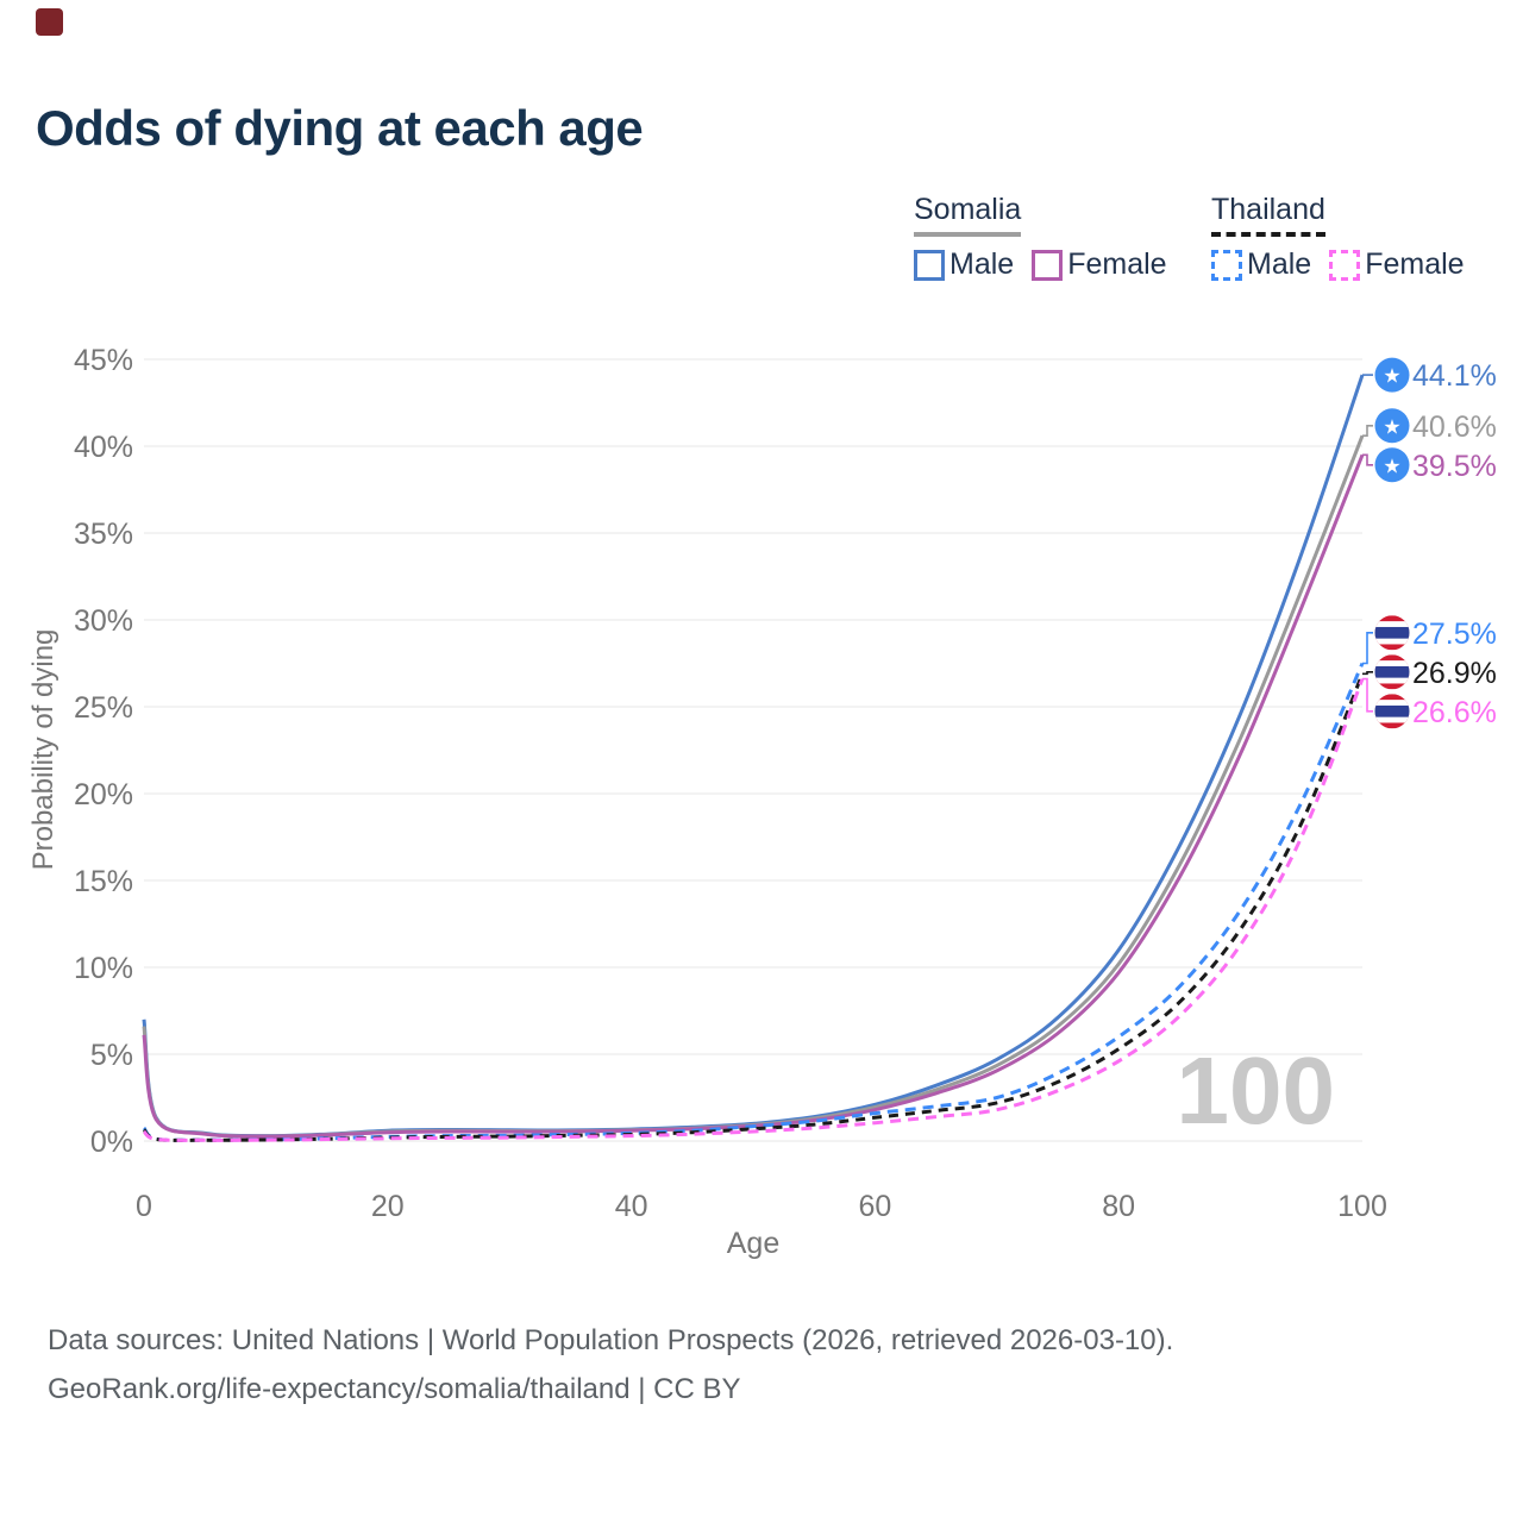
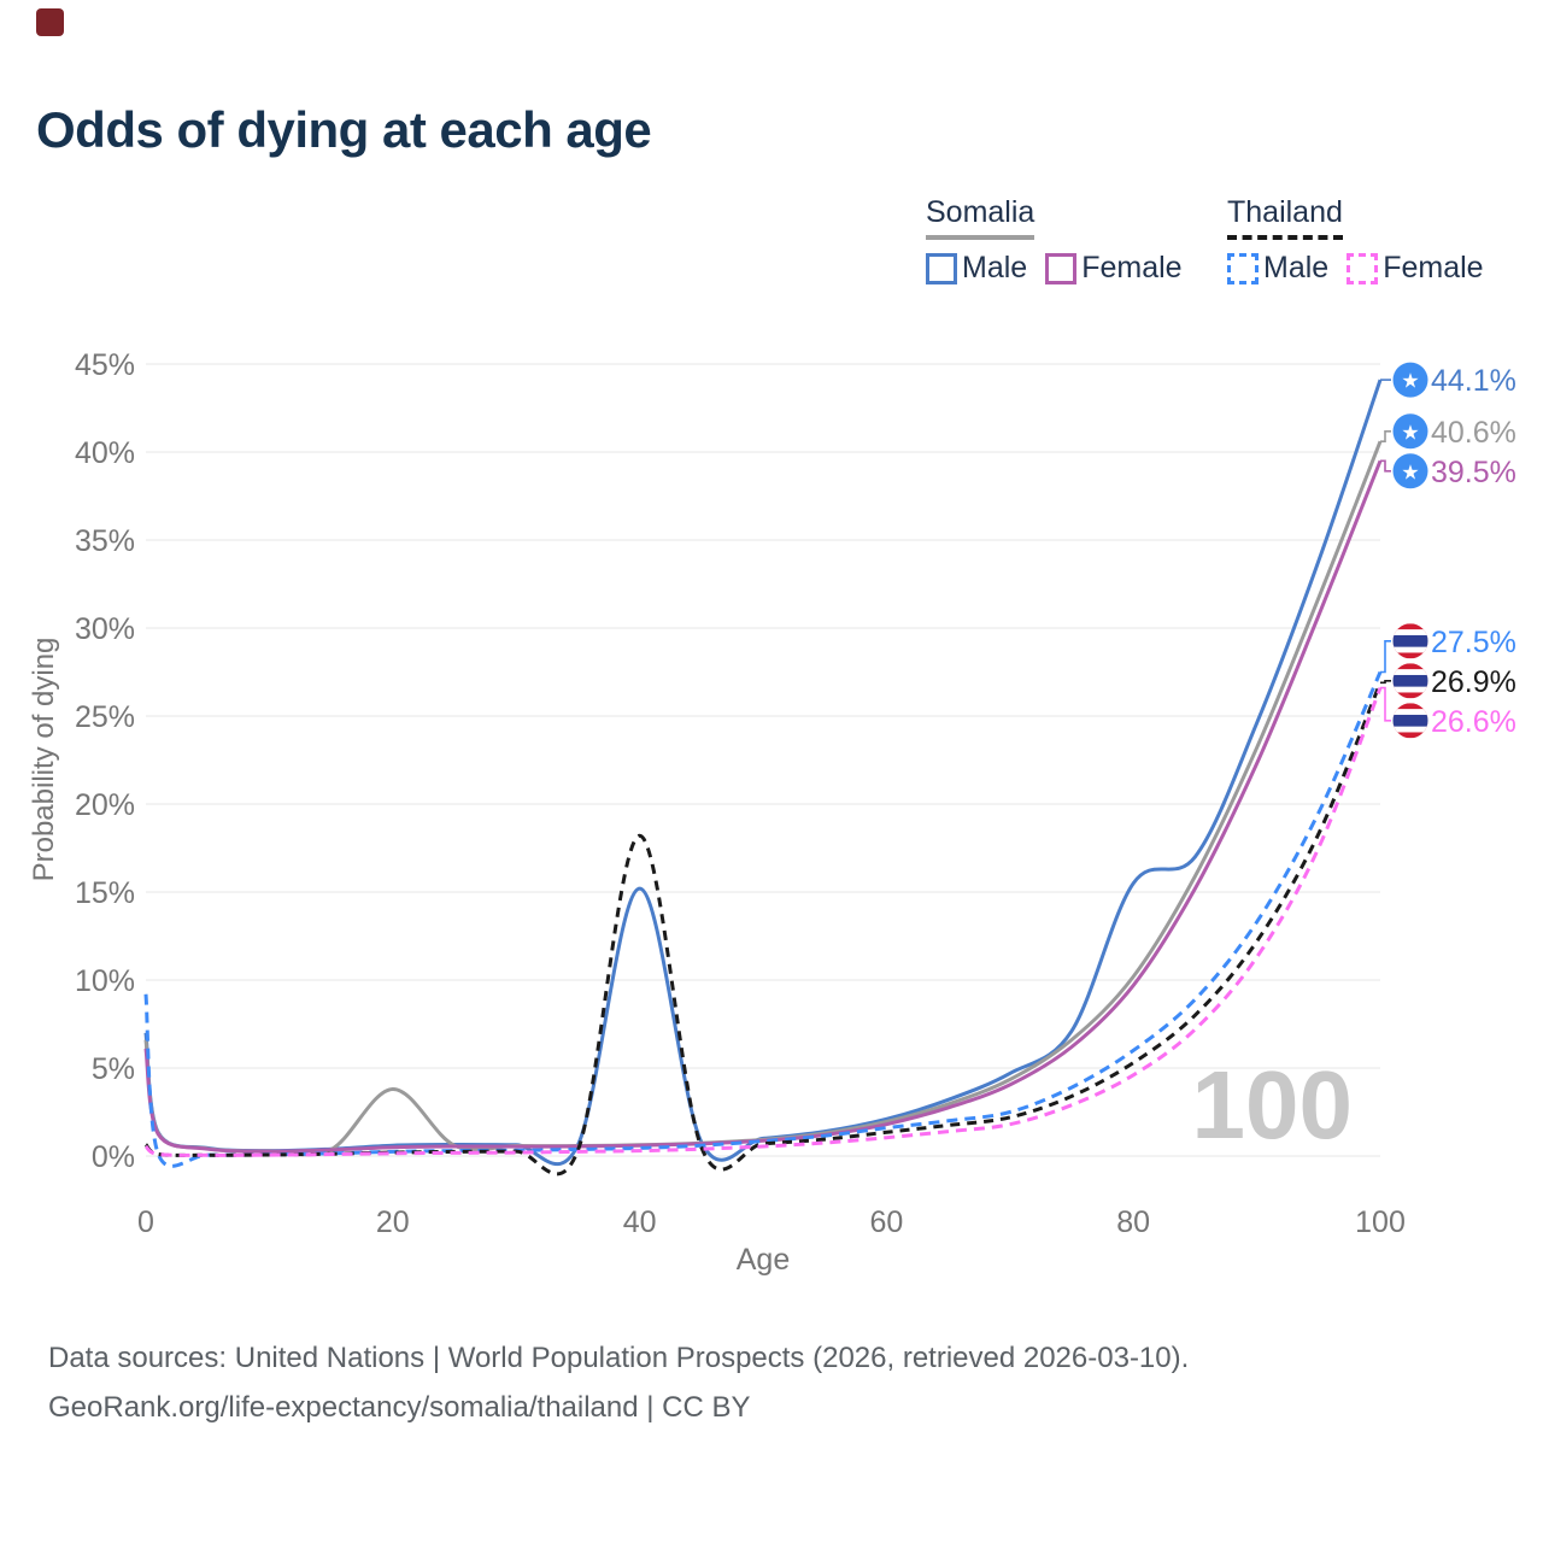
Thailand Male/0: 0.8% -> 9.2%
Somalia/20: 0.6% -> 3.8%
Somalia Male/40: 0.7% -> 15.2%
Thailand/40: 0.4% -> 18.2%
Somalia Male/80: 11.0% -> 15.5%
